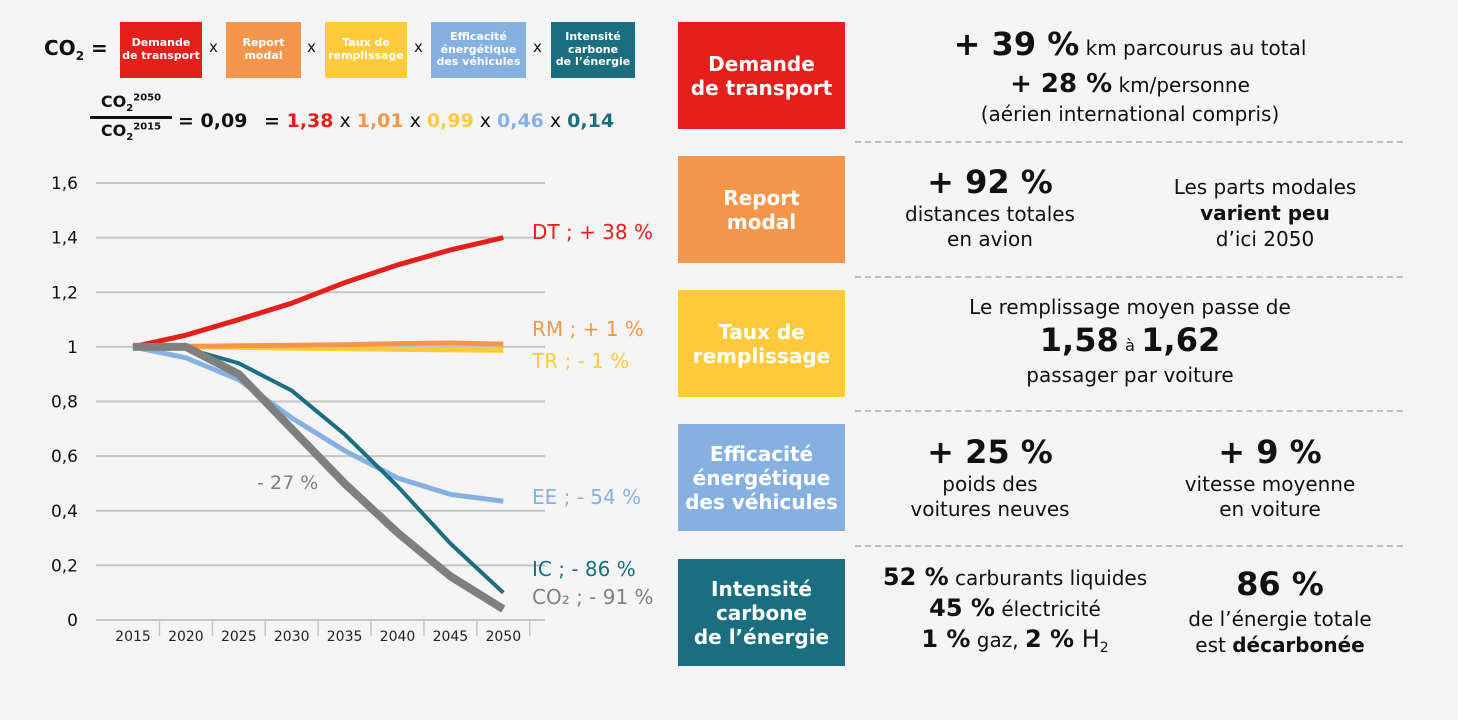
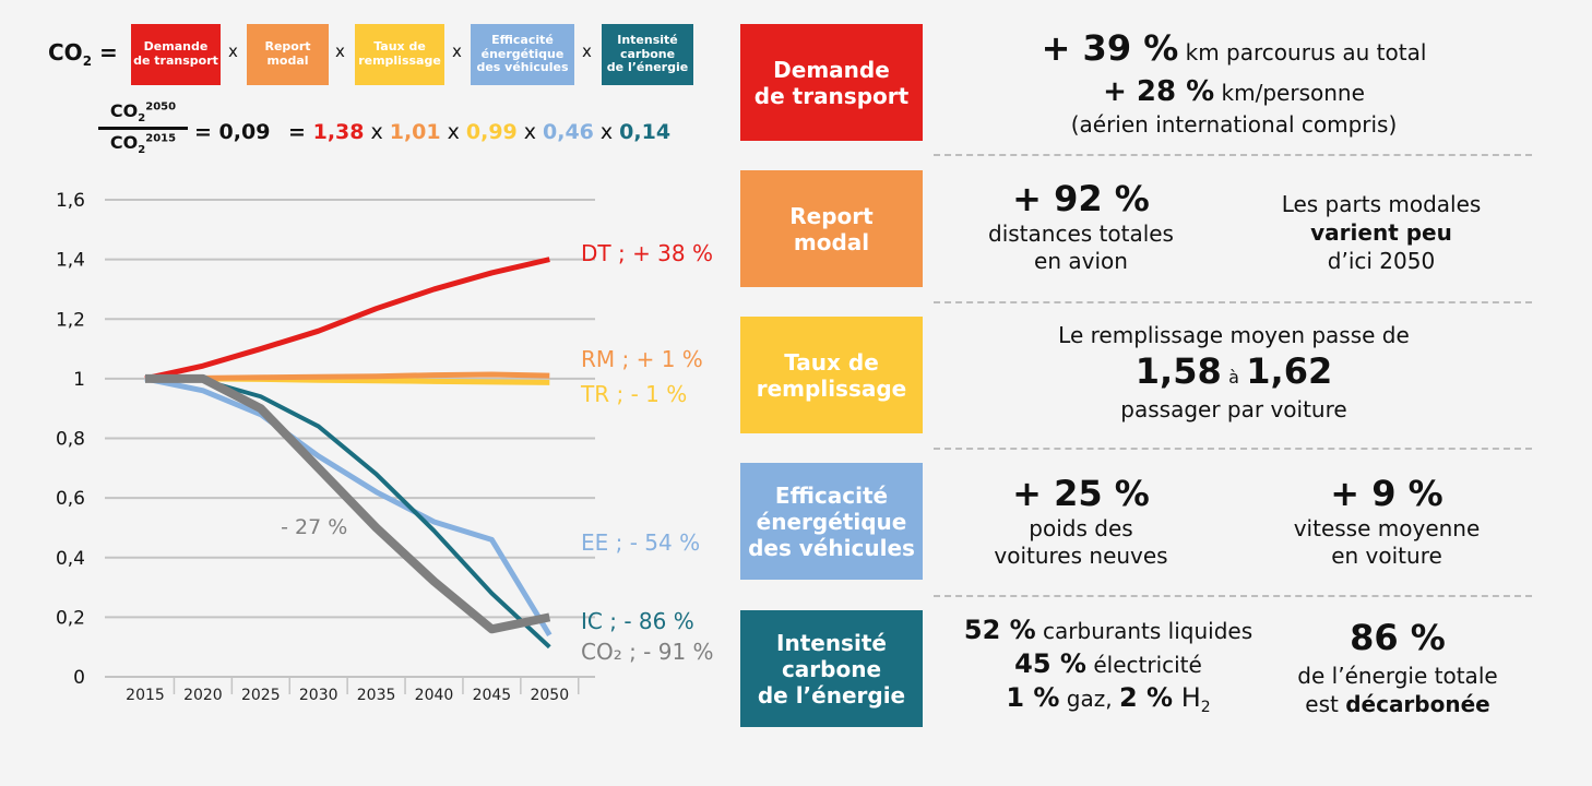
EE ; - 54 %/2050: 0,43 -> 0,14
CO₂ ; - 91 %/2050: 0,04 -> 0,20
